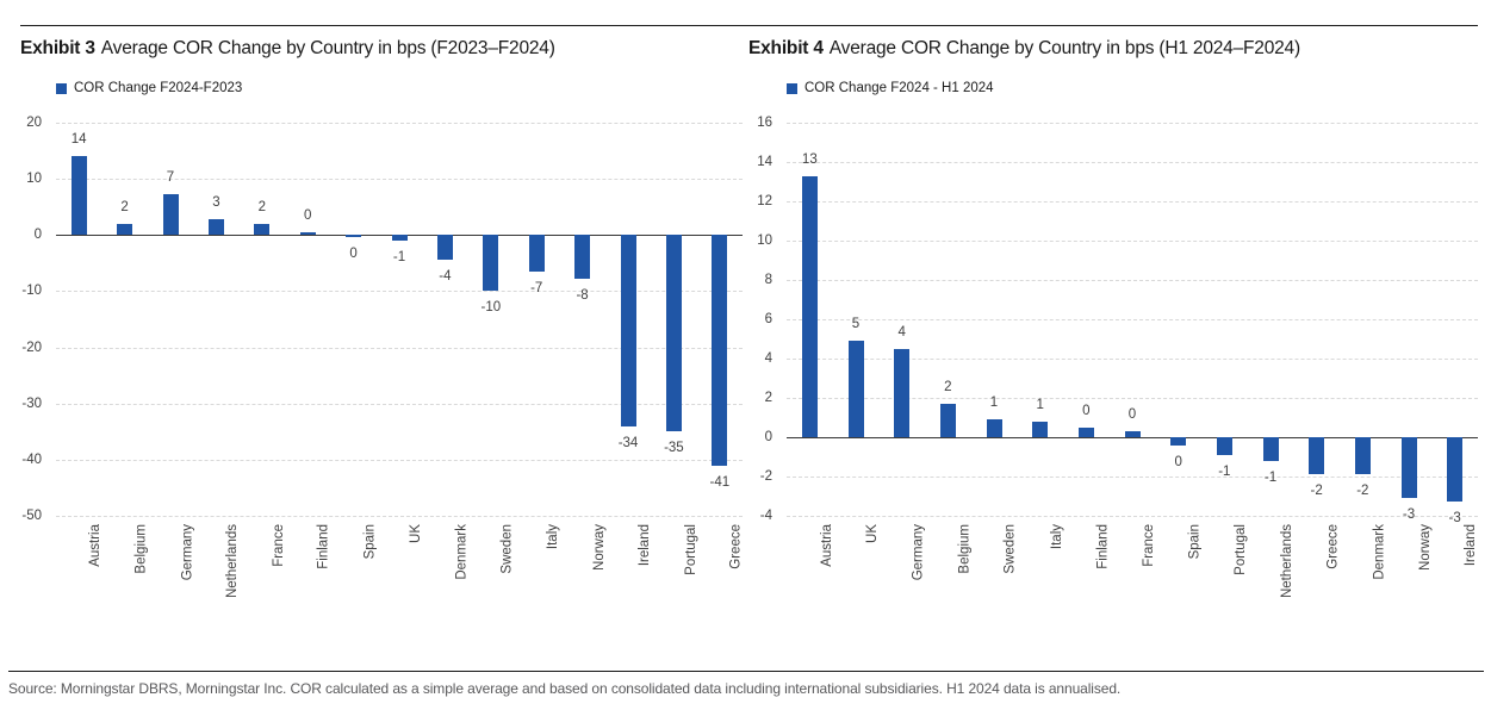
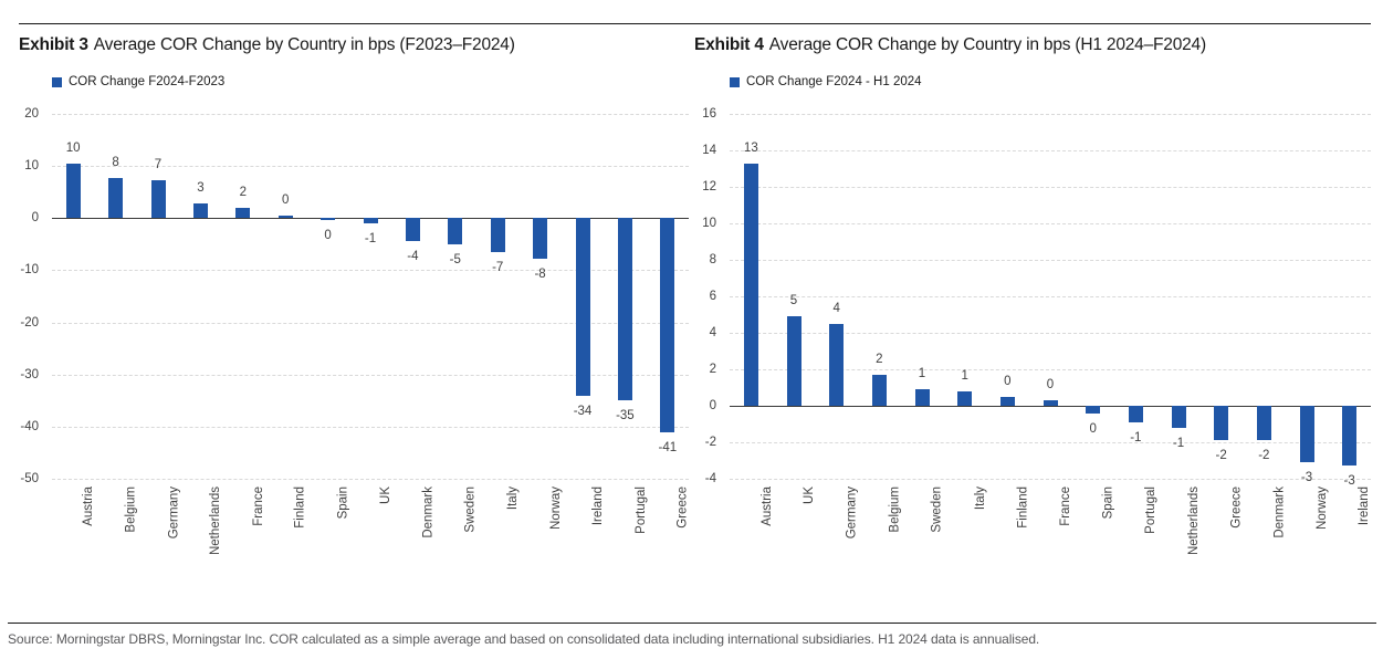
Average COR Change by Country in bps (F2023–F2024)/Austria: 14 -> 10
Average COR Change by Country in bps (F2023–F2024)/Belgium: 2 -> 8
Average COR Change by Country in bps (F2023–F2024)/Sweden: -10 -> -5
